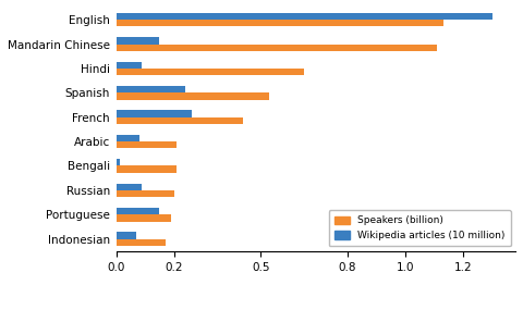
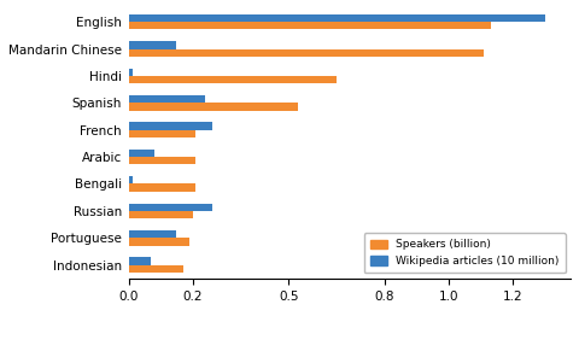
Wikipedia articles (10 million)/Hindi: 0.090 -> 0.015
Speakers (billion)/French: 0.44 -> 0.21
Wikipedia articles (10 million)/Russian: 0.090 -> 0.260
